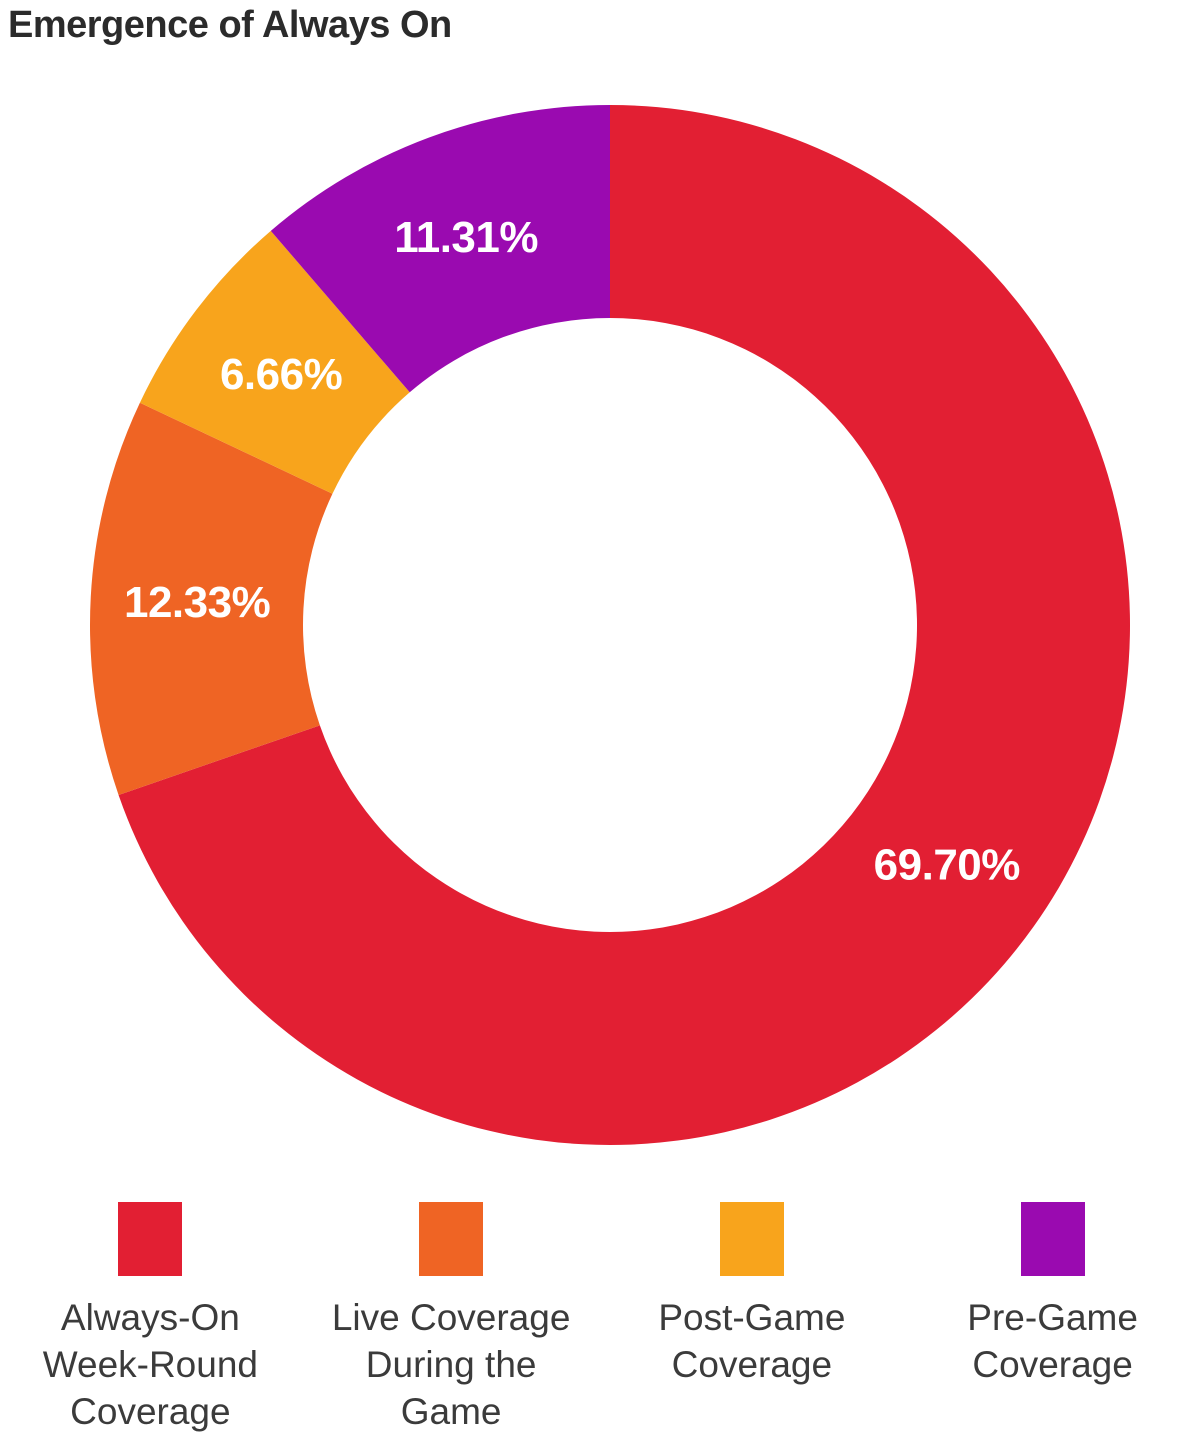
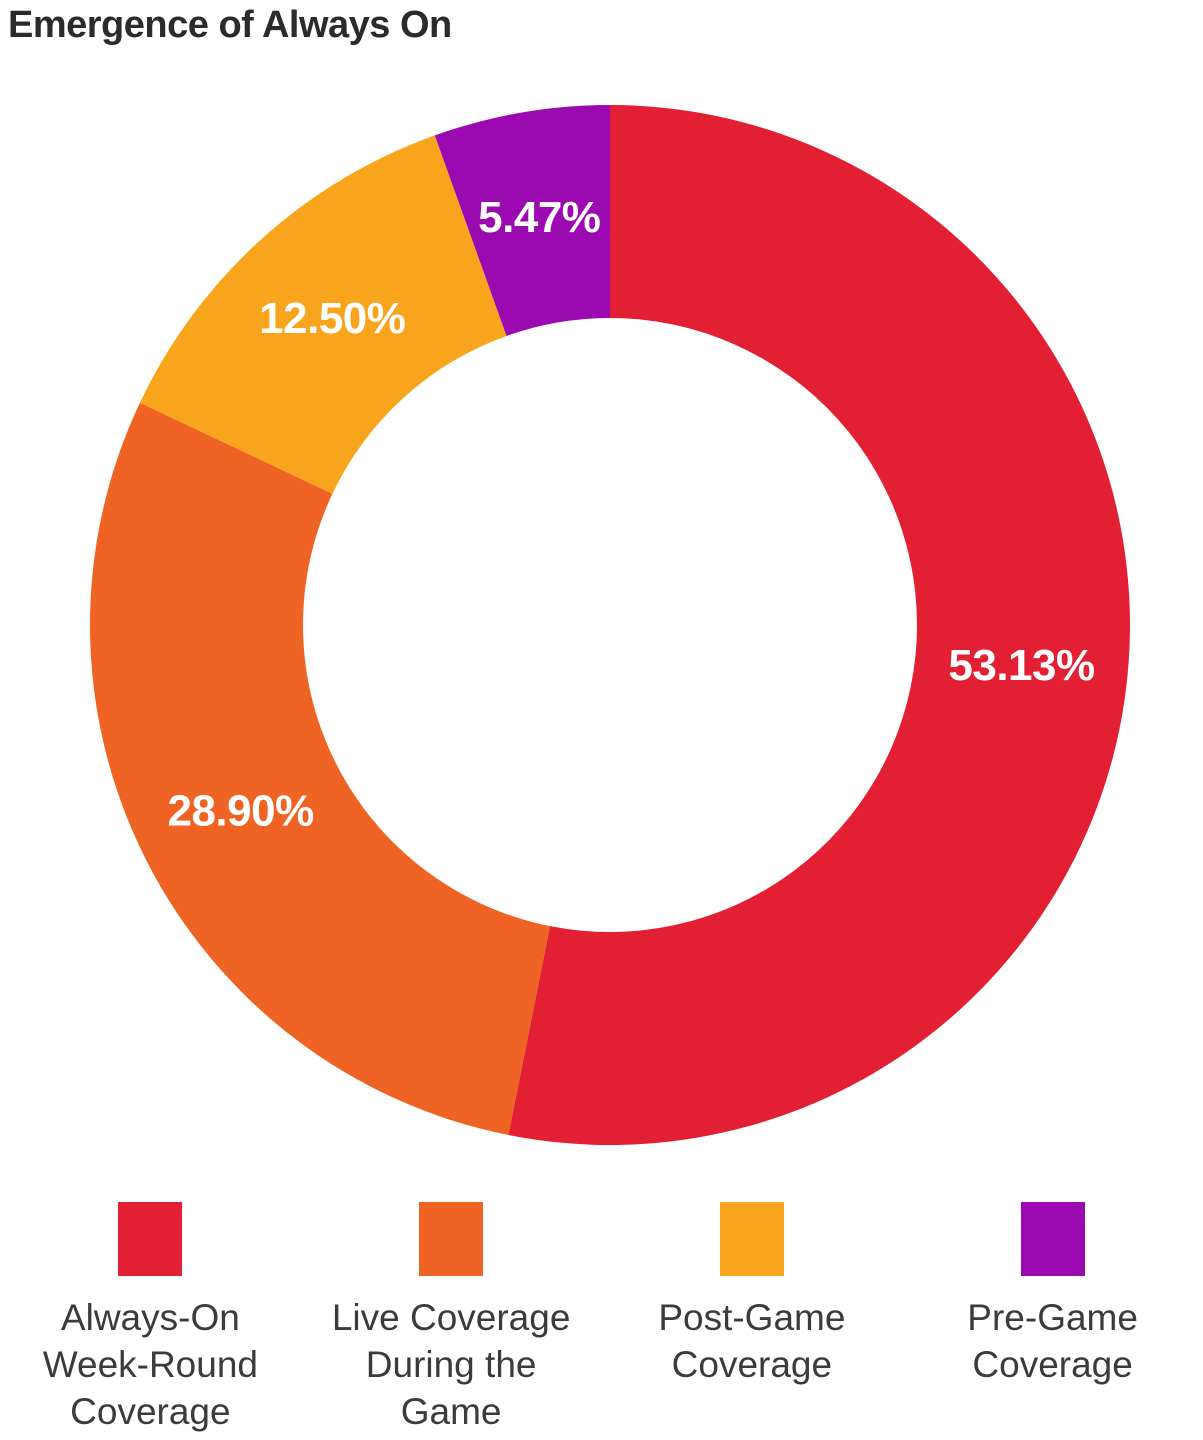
Always-On Week-Round Coverage: 69.70% -> 53.13%
Live Coverage During the Game: 12.33% -> 28.90%
Post-Game Coverage: 6.66% -> 12.50%
Pre-Game Coverage: 11.31% -> 5.47%
